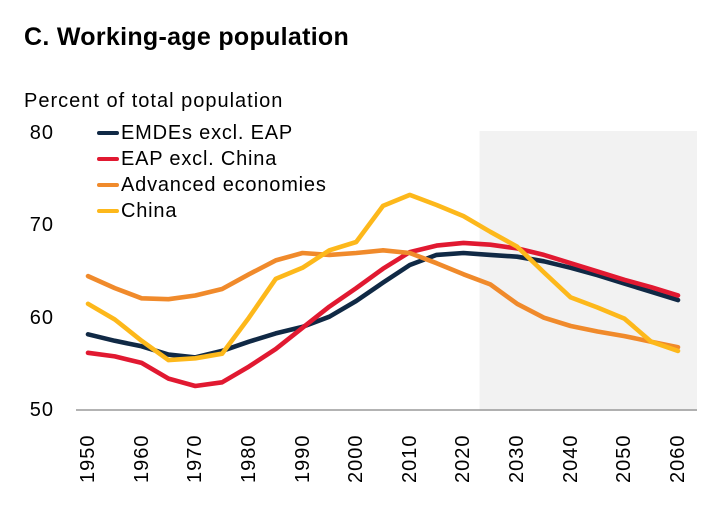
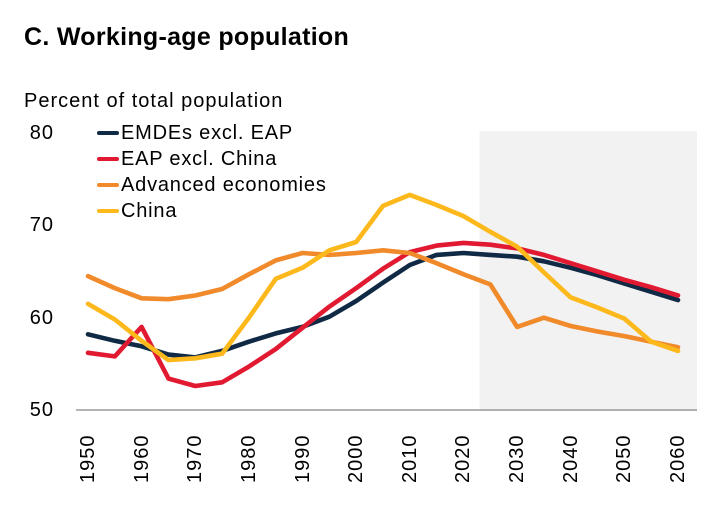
EAP excl. China/1960: 55 -> 59
Advanced economies/2030: 62 -> 59
